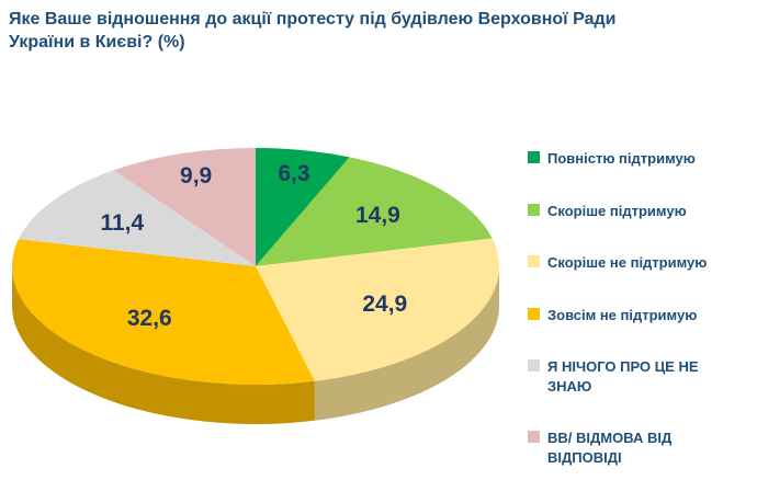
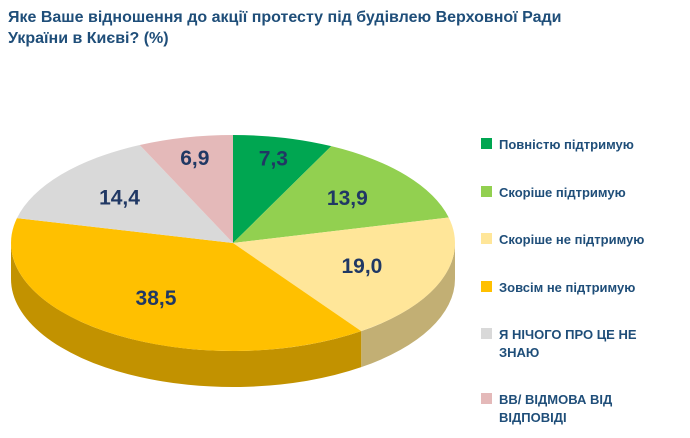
Повністю підтримую: 6,3 -> 7,3
Скоріше підтримую: 14,9 -> 13,9
Скоріше не підтримую: 24,9 -> 19,0
Зовсім не підтримую: 32,6 -> 38,5
Я НІЧОГО ПРО ЦЕ НЕ ЗНАЮ: 11,4 -> 14,4
ВВ/ ВІДМОВА ВІД ВІДПОВІДІ: 9,9 -> 6,9
